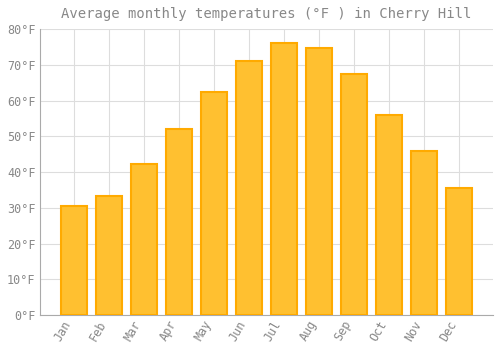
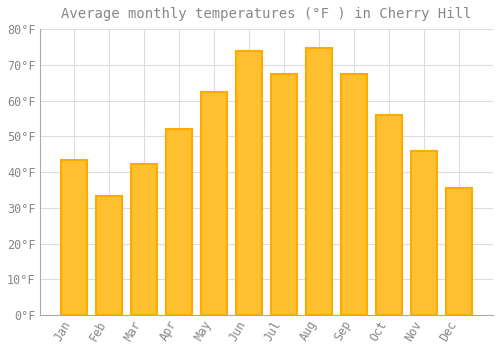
Jan: 30.5°F -> 43.5°F
Jun: 71.0°F -> 74.0°F
Jul: 76.0°F -> 67.5°F
